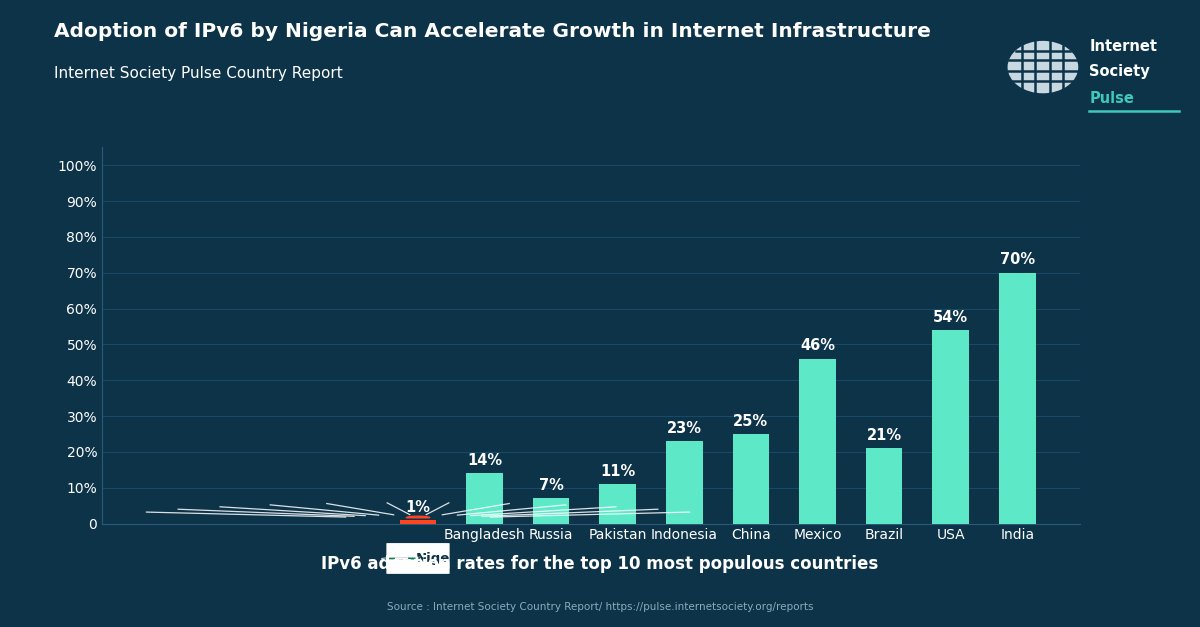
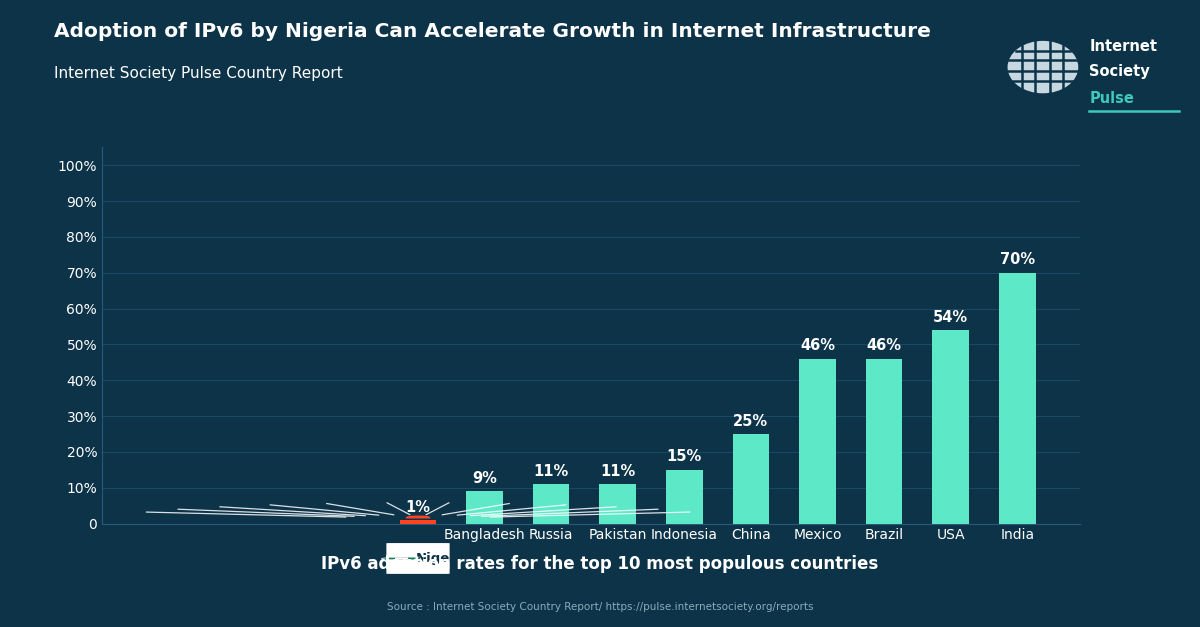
Bangladesh: 14% -> 9%
Russia: 7% -> 11%
Indonesia: 23% -> 15%
Brazil: 21% -> 46%
